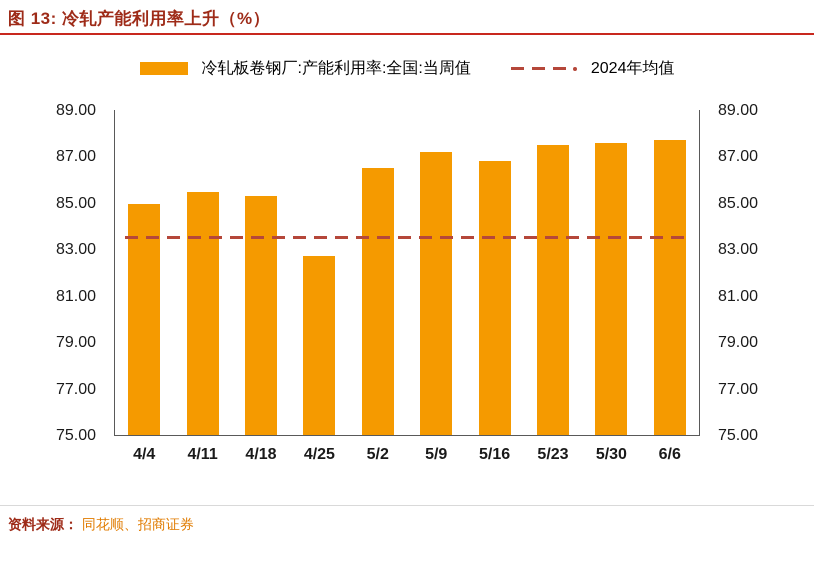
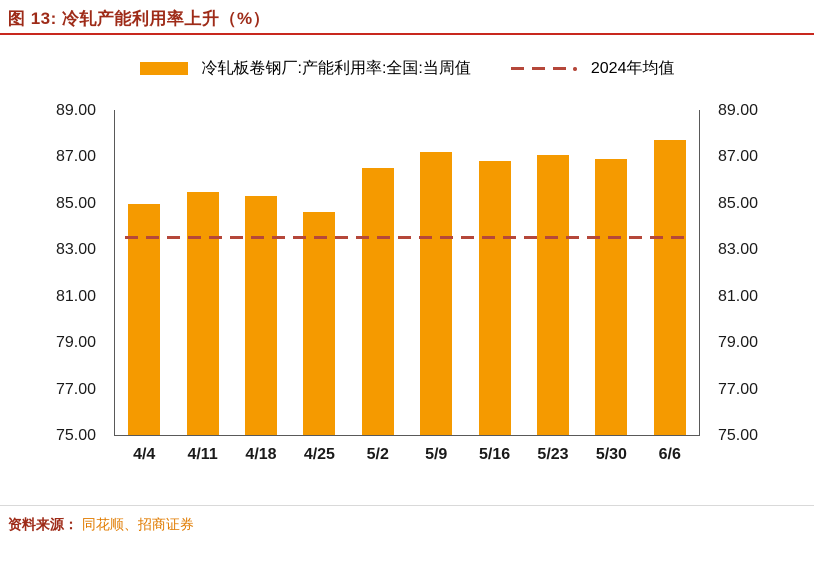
4/25: 82.7 -> 84.6
5/23: 87.5 -> 87.0
5/30: 87.6 -> 86.9
